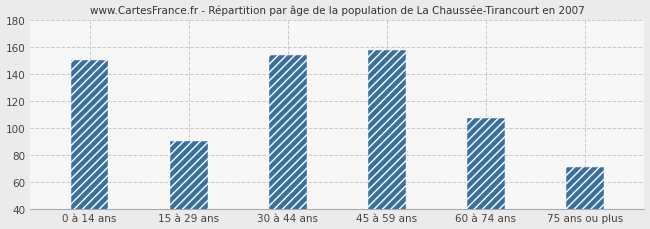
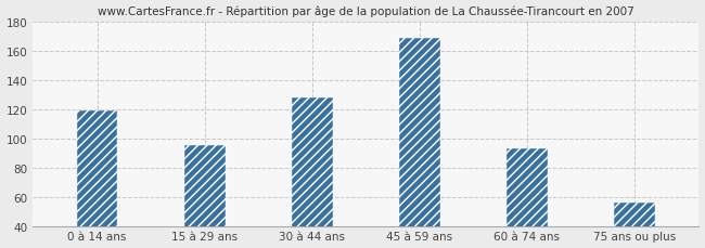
0 à 14 ans: 150 -> 119
15 à 29 ans: 90 -> 95
30 à 44 ans: 154 -> 128
45 à 59 ans: 158 -> 169
60 à 74 ans: 107 -> 93
75 ans ou plus: 71 -> 56
